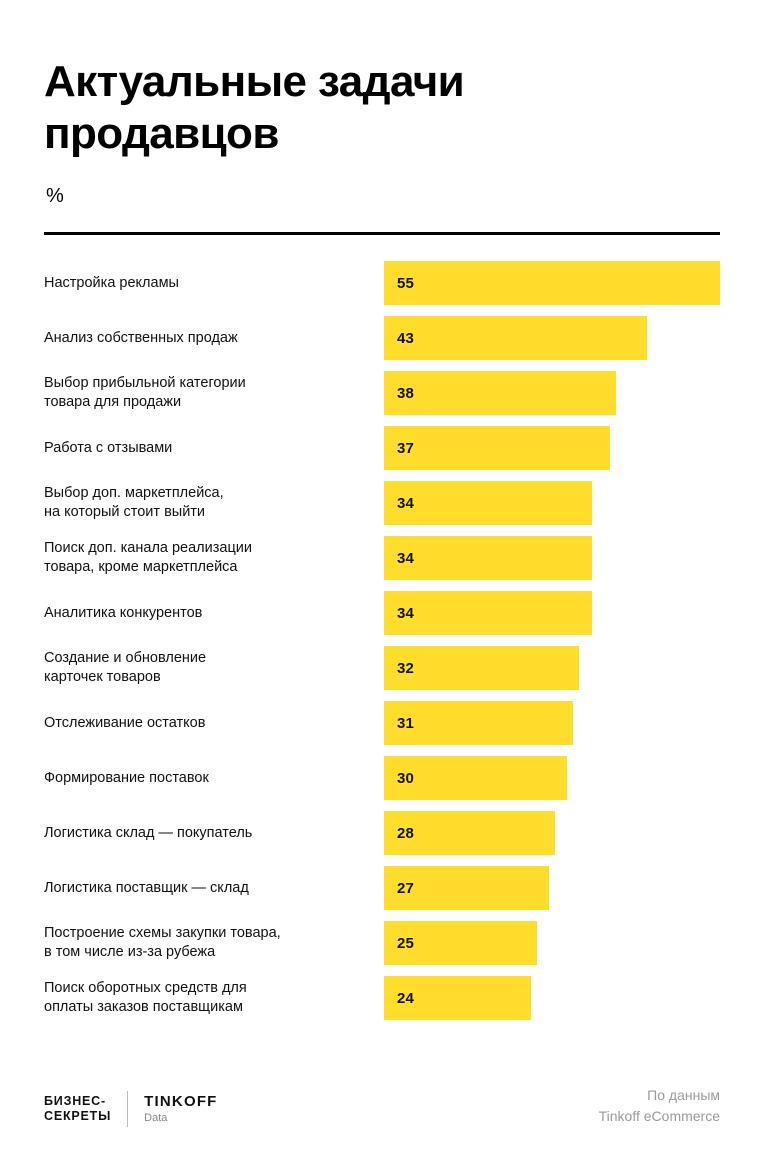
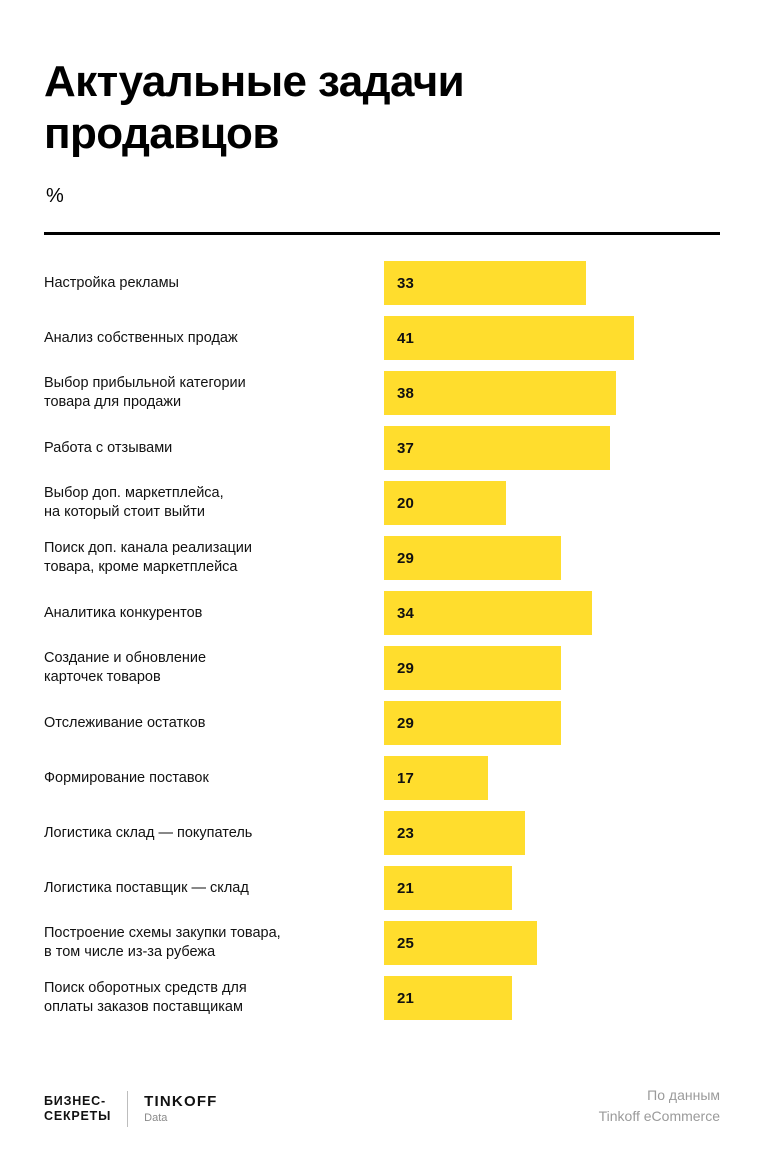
Настройка рекламы: 55 -> 33
Анализ собственных продаж: 43 -> 41
Выбор доп. маркетплейса, на который стоит выйти: 34 -> 20
Поиск доп. канала реализации товара, кроме маркетплейса: 34 -> 29
Создание и обновление карточек товаров: 32 -> 29
Отслеживание остатков: 31 -> 29
Формирование поставок: 30 -> 17
Логистика склад — покупатель: 28 -> 23
Логистика поставщик — склад: 27 -> 21
Поиск оборотных средств для оплаты заказов поставщикам: 24 -> 21
